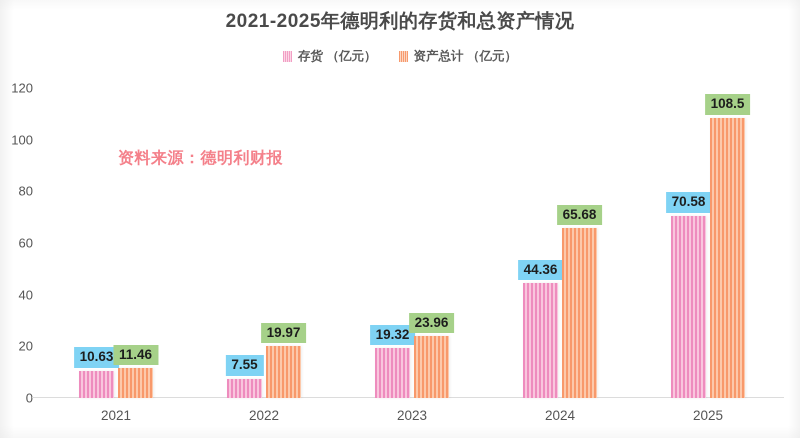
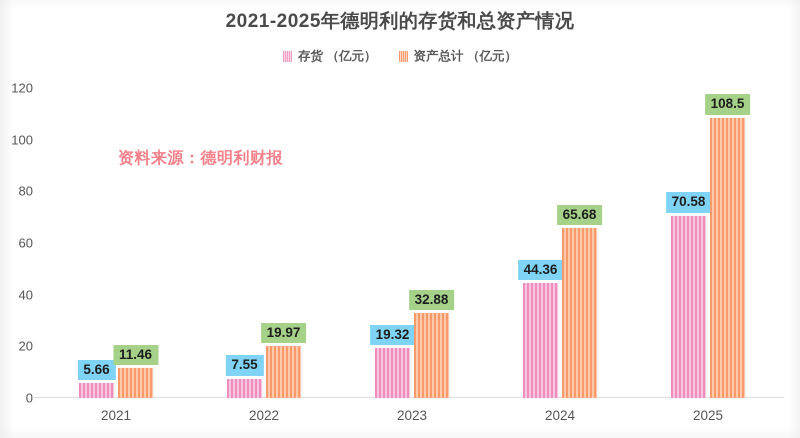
存货（亿元）/2021: 10.63 -> 5.66
资产总计（亿元）/2023: 23.96 -> 32.88
